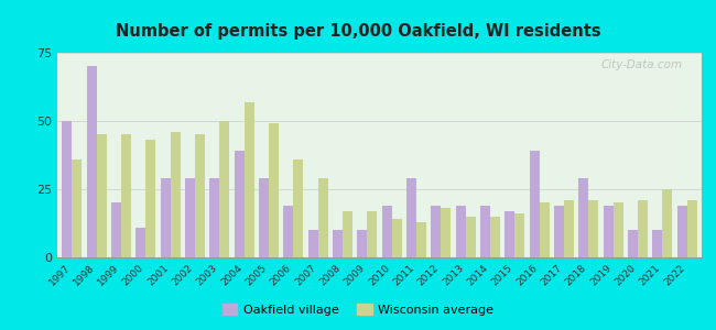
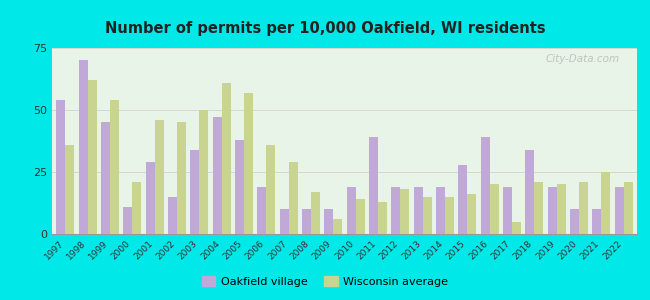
Oakfield village/1997: 50 -> 54
Wisconsin average/1998: 45 -> 62
Oakfield village/1999: 20 -> 45
Wisconsin average/1999: 45 -> 54
Wisconsin average/2000: 43 -> 21
Oakfield village/2002: 29 -> 15
Oakfield village/2003: 29 -> 34
Oakfield village/2004: 39 -> 47
Wisconsin average/2004: 57 -> 61
Oakfield village/2005: 29 -> 38
Wisconsin average/2005: 49 -> 57
Wisconsin average/2009: 17 -> 6
Oakfield village/2011: 29 -> 39
Oakfield village/2015: 17 -> 28
Wisconsin average/2017: 21 -> 5
Oakfield village/2018: 29 -> 34
